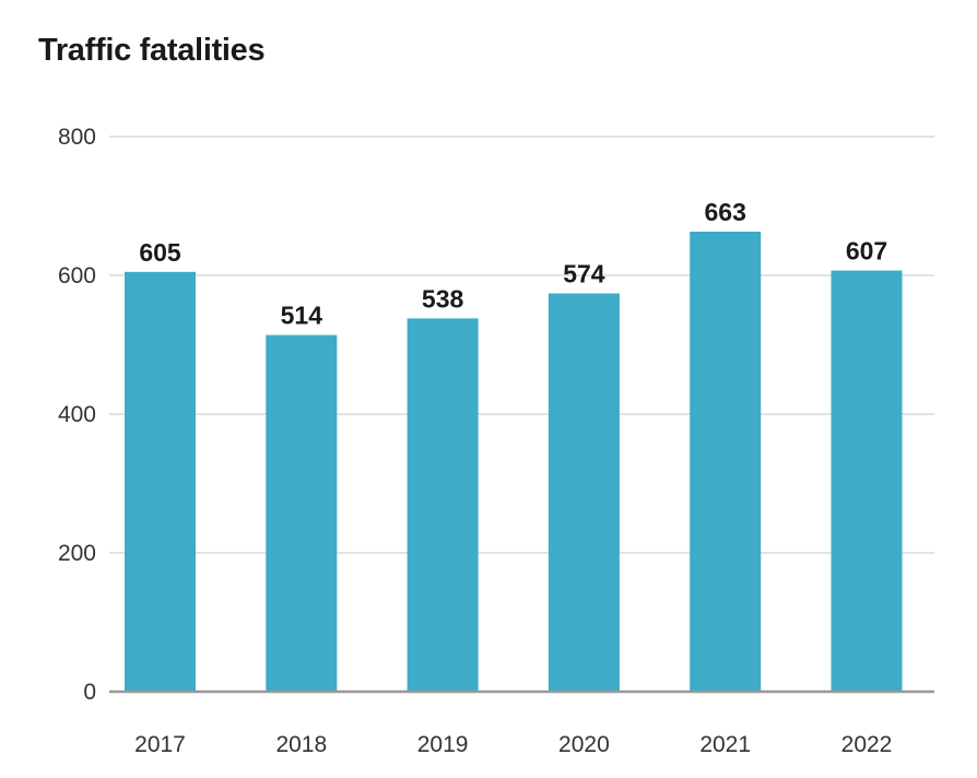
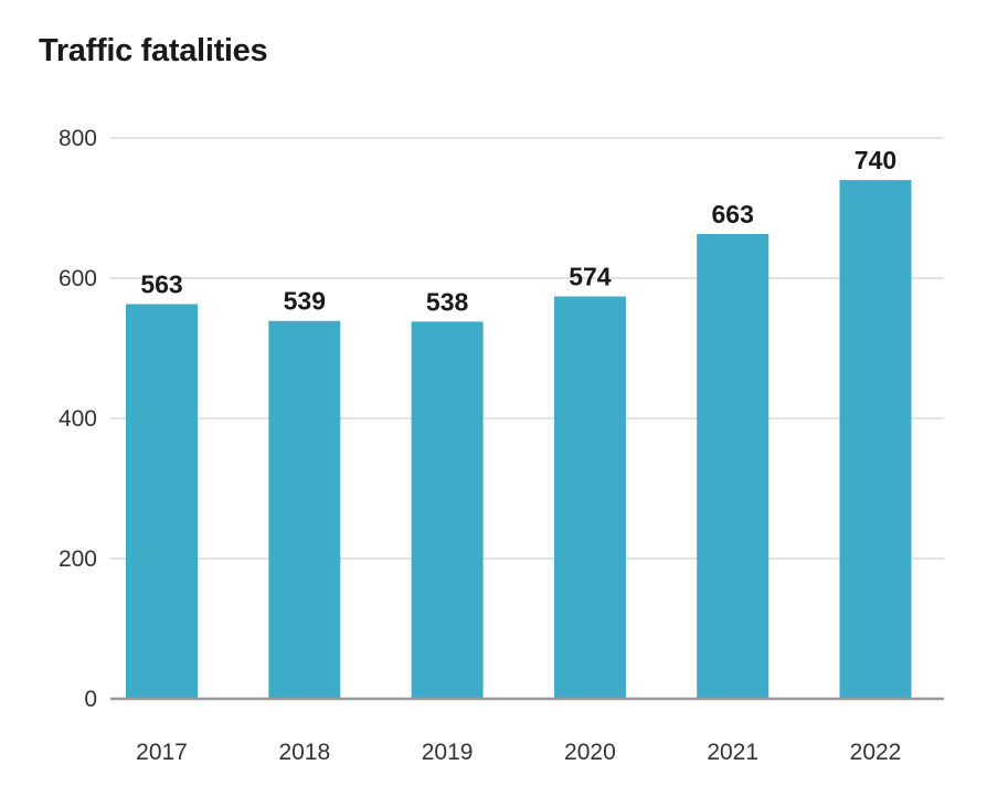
2017: 605 -> 563
2018: 514 -> 539
2022: 607 -> 740
